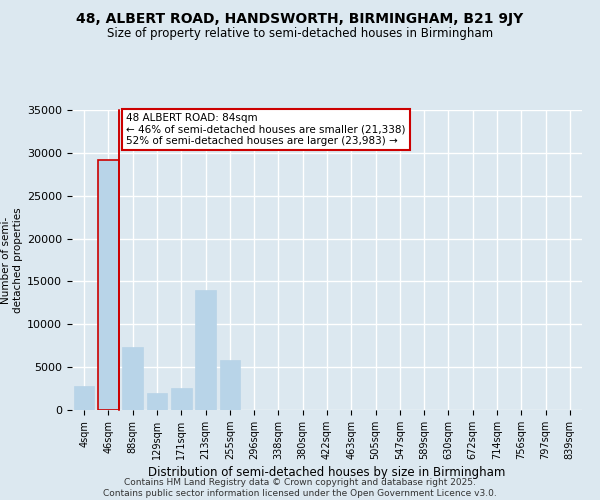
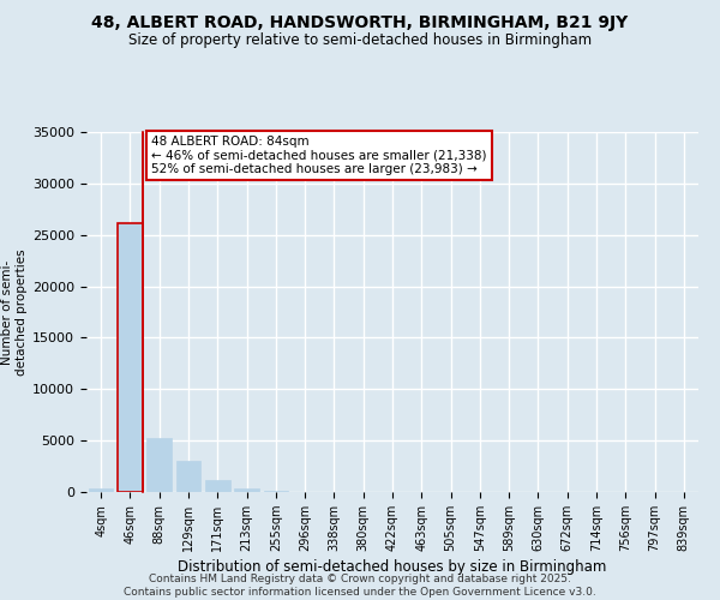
4sqm: 2800 -> 300
46sqm: 29200 -> 26100
88sqm: 7400 -> 5200
129sqm: 2000 -> 3000
171sqm: 2600 -> 1200
213sqm: 14000 -> 400
255sqm: 5800 -> 100
